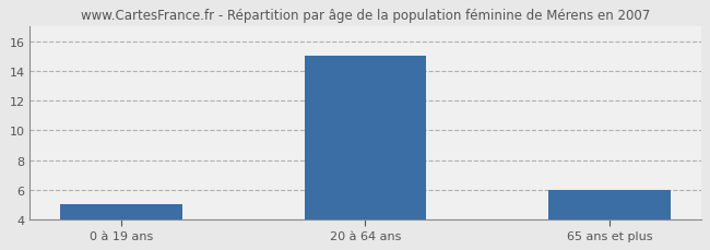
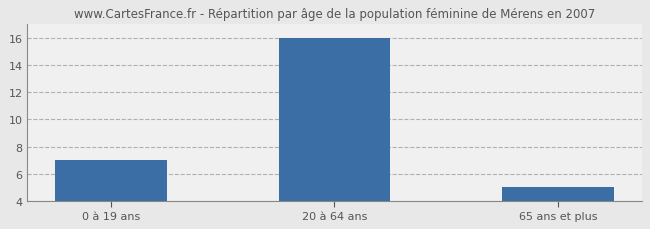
0 à 19 ans: 5 -> 7
20 à 64 ans: 15 -> 16
65 ans et plus: 6 -> 5
